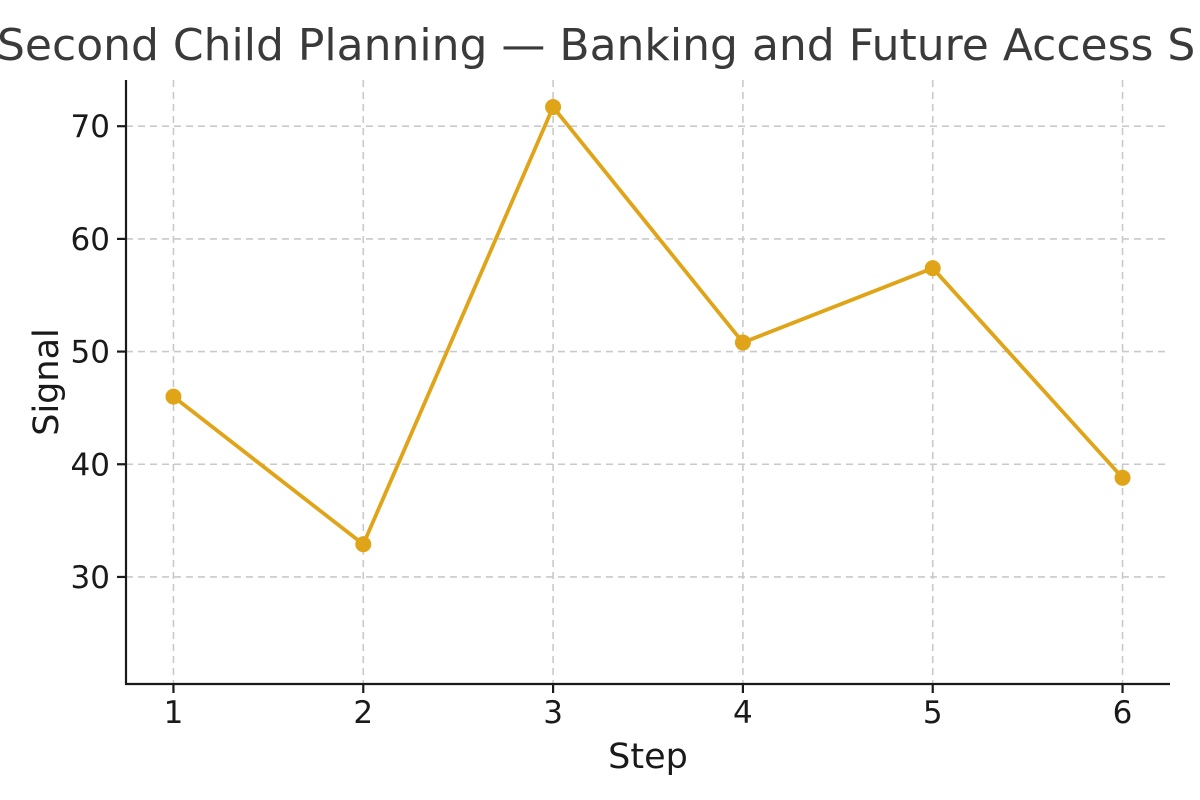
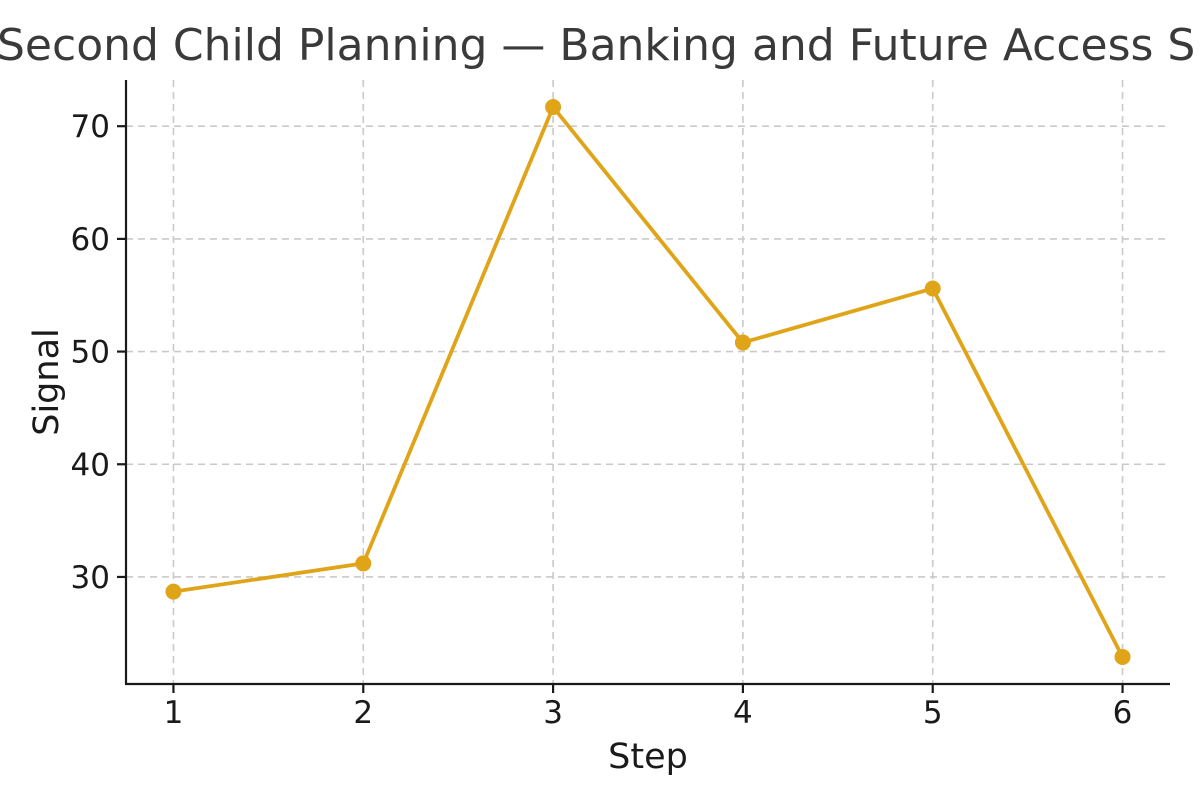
1: 46.0 -> 28.7
2: 32.9 -> 31.2
5: 57.4 -> 55.6
6: 38.8 -> 22.9
